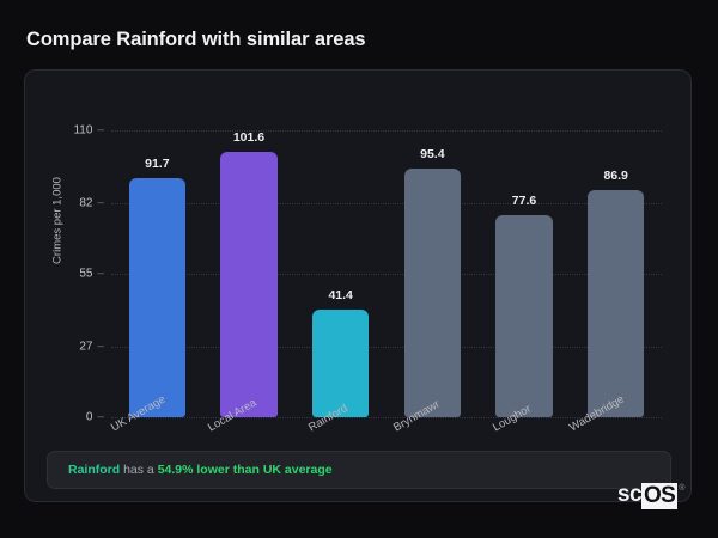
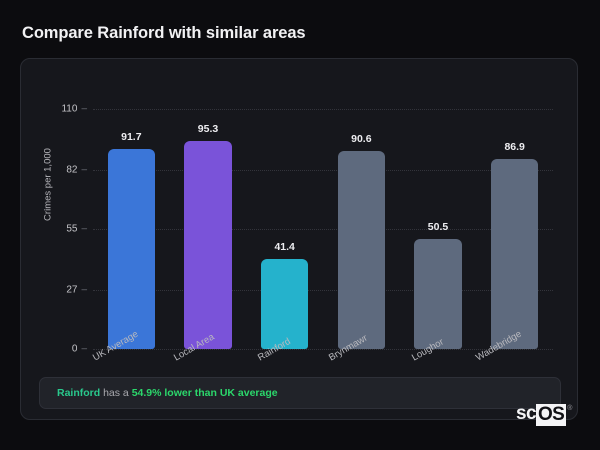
Local Area: 101.6 -> 95.3
Brynmawr: 95.4 -> 90.6
Loughor: 77.6 -> 50.5
